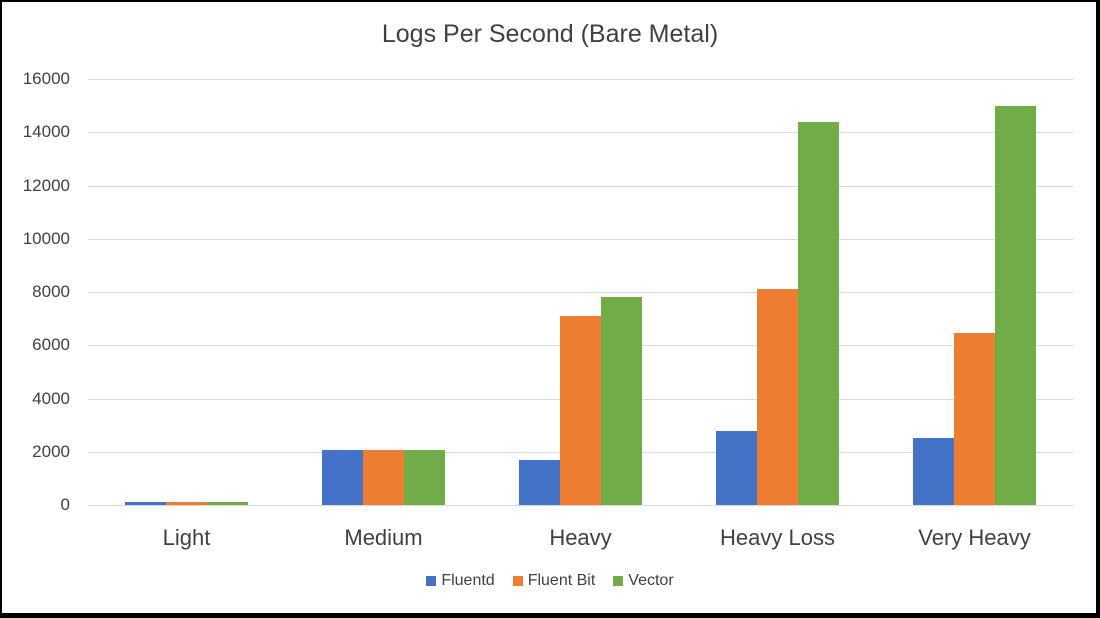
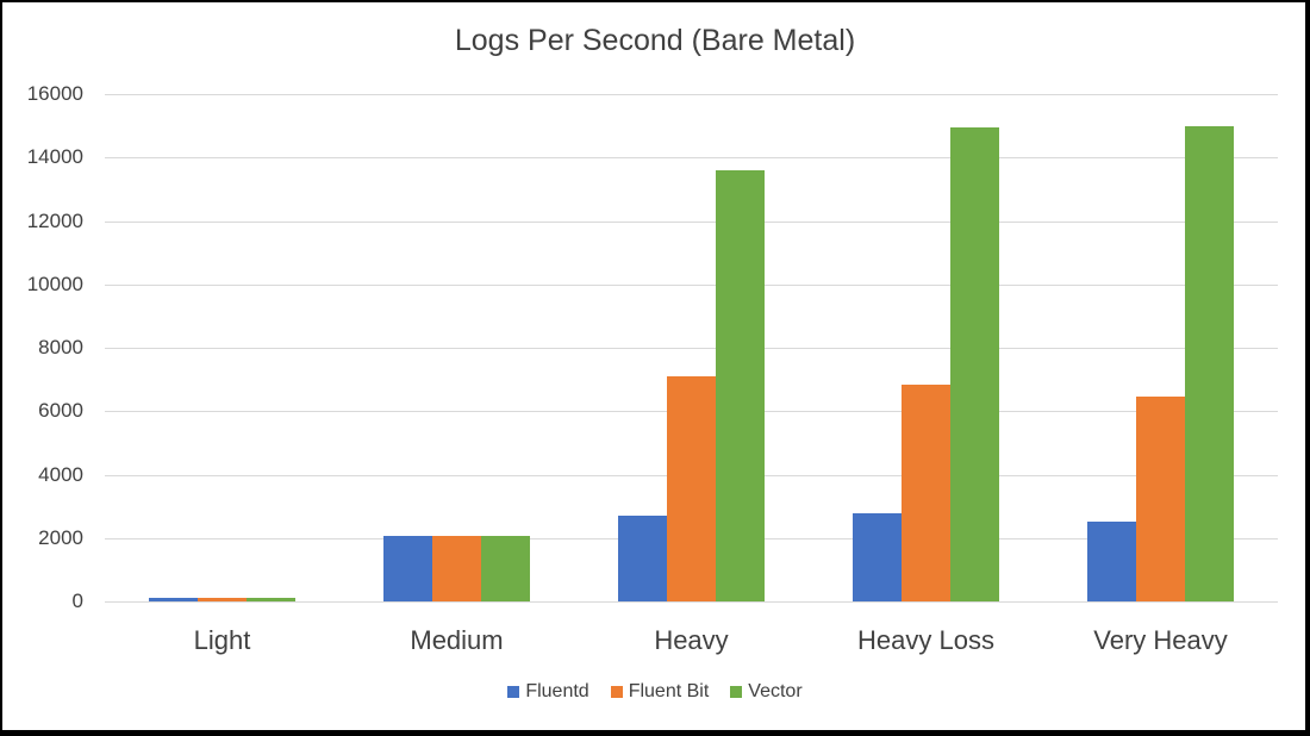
Fluentd/Heavy: 1700 -> 2700
Vector/Heavy: 7800 -> 13600
Fluent Bit/Heavy Loss: 8100 -> 6800
Vector/Heavy Loss: 14400 -> 15000
